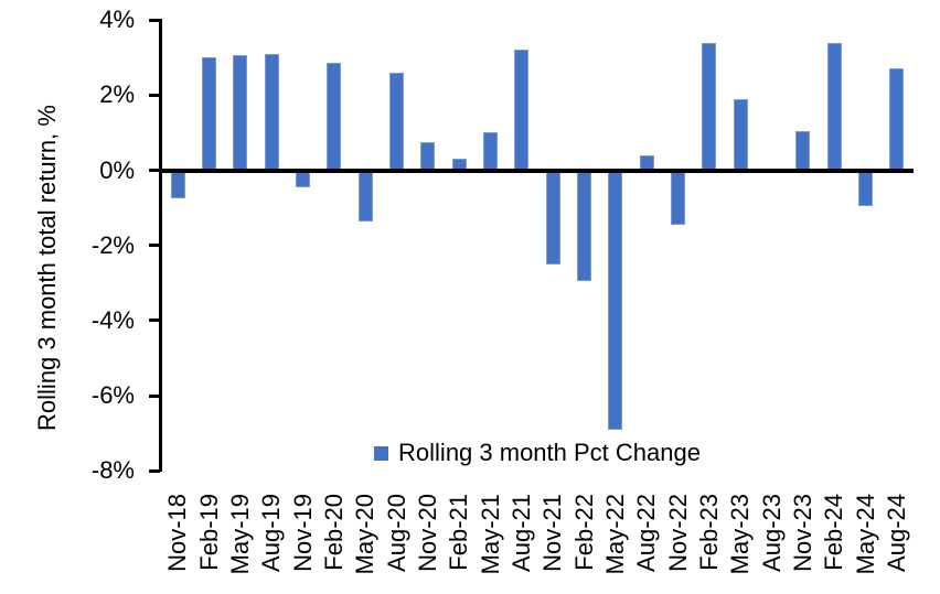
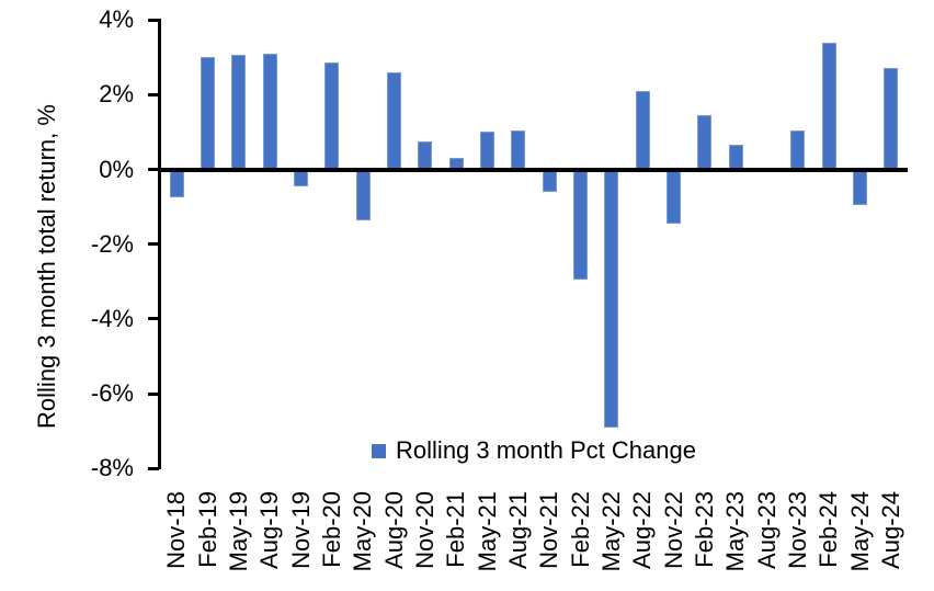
Aug-21: 3.2% -> 1.1%
Nov-21: -2.5% -> -0.6%
Aug-22: 0.4% -> 2.1%
Feb-23: 3.4% -> 1.4%
May-23: 1.9% -> 0.7%
